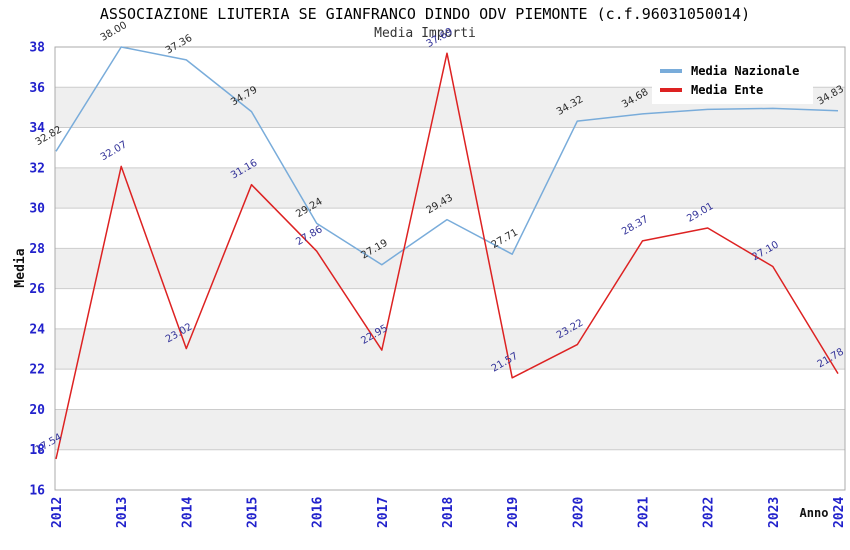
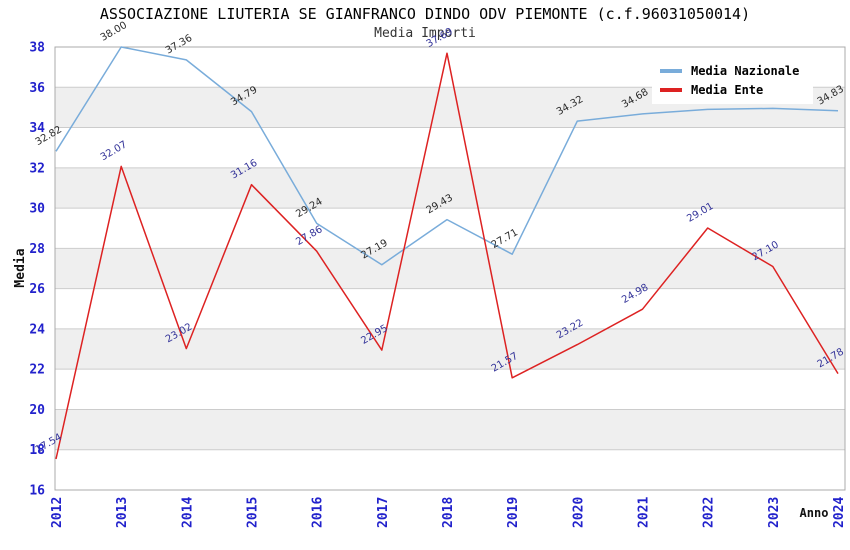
Media Ente/2021: 28.37 -> 24.98
